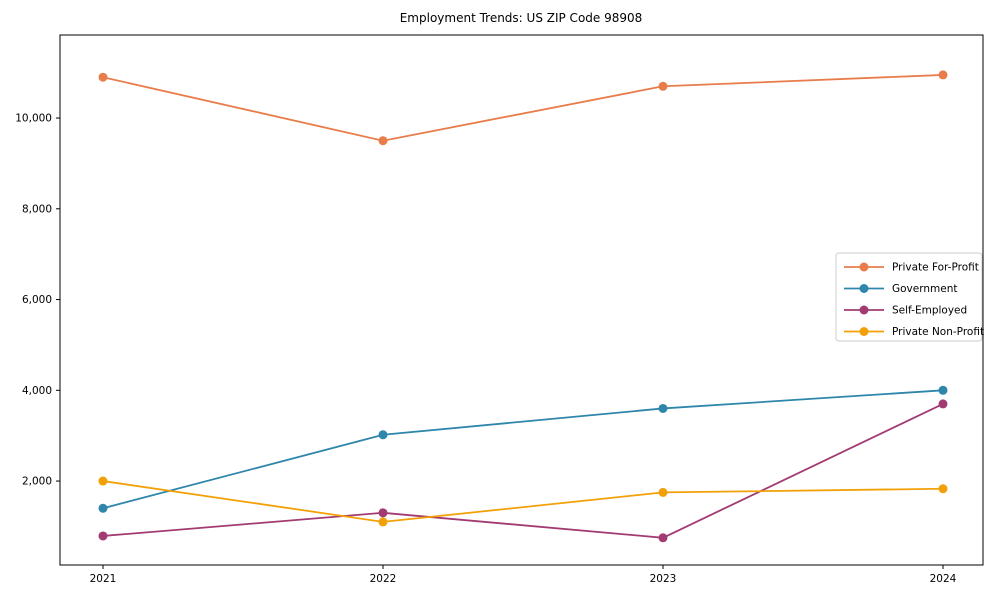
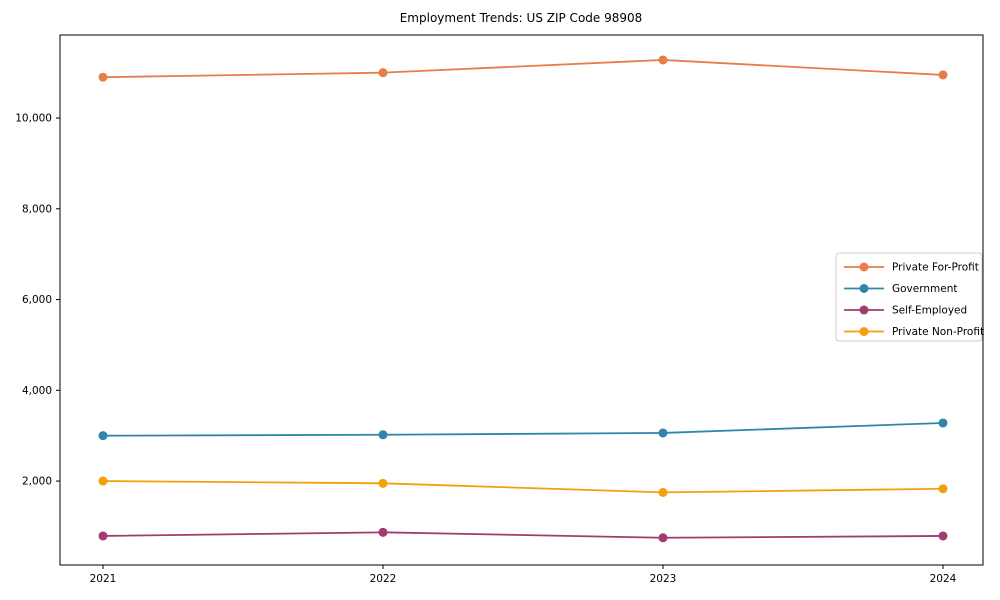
Government/2021: 1400 -> 3000
Private For-Profit/2022: 9500 -> 11000
Self-Employed/2022: 1300 -> 900
Private Non-Profit/2022: 1100 -> 2000
Private For-Profit/2023: 10700 -> 11300
Government/2023: 3600 -> 3100
Government/2024: 4000 -> 3300
Self-Employed/2024: 3700 -> 800
